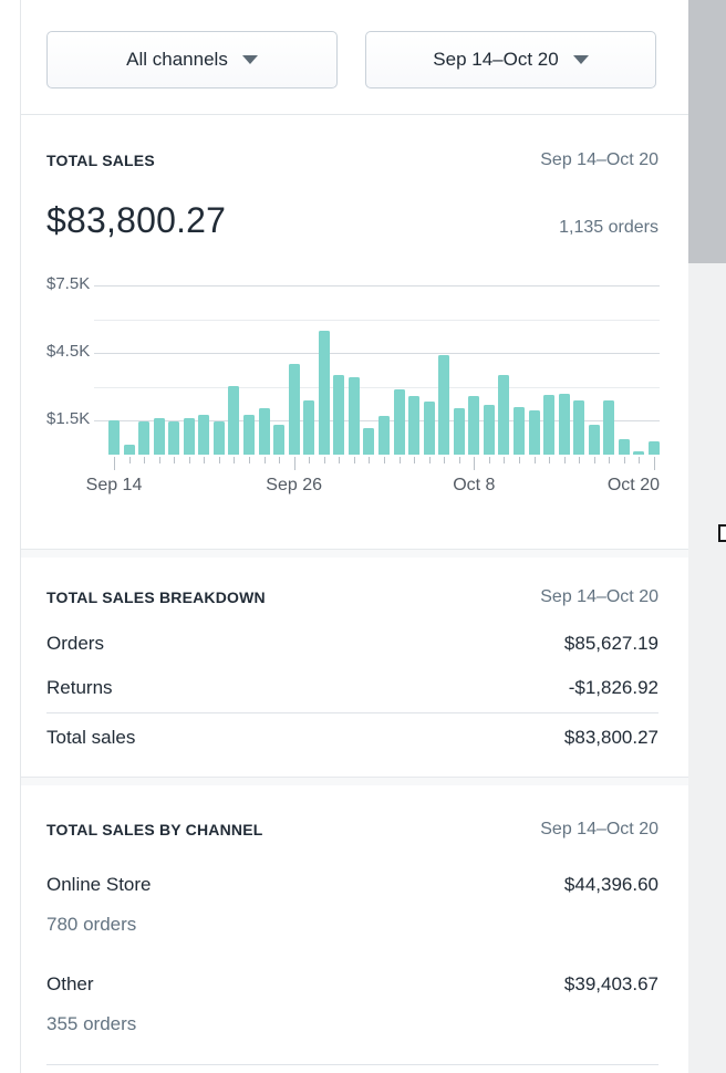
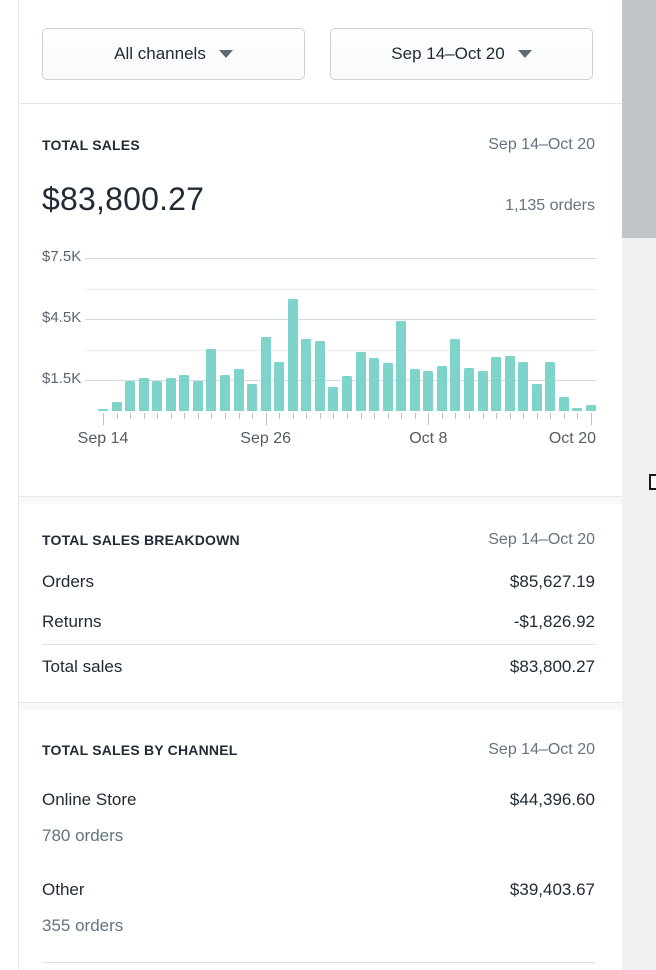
Sep 14: $1.5K -> $0.1K
Sep 26: $4.0K -> $3.6K
Oct 8: $2.6K -> $2.0K
Oct 20: $0.6K -> $0.3K
